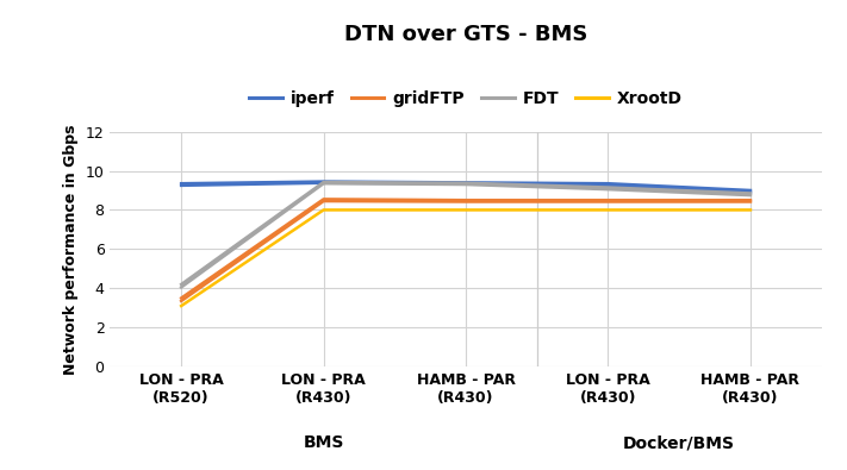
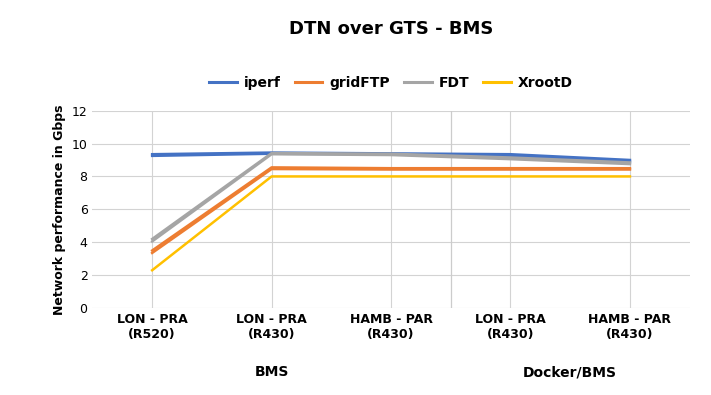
XrootD/LON - PRA (R520): 3.1 -> 2.3
